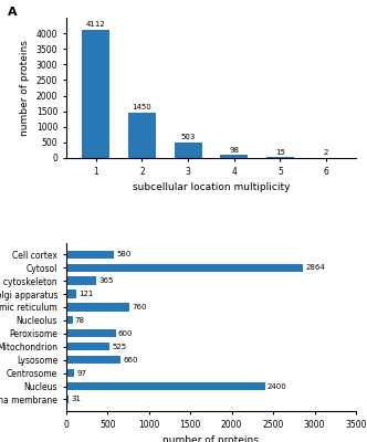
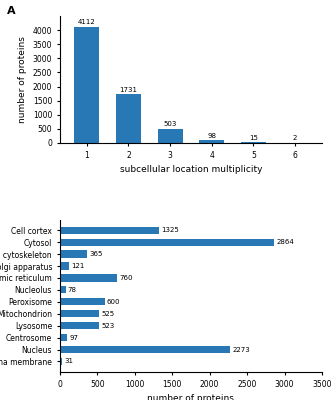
2: 1450 -> 1730
Cell cortex: 580 -> 1320
Lysosome: 660 -> 520
Nucleus: 2400 -> 2270
